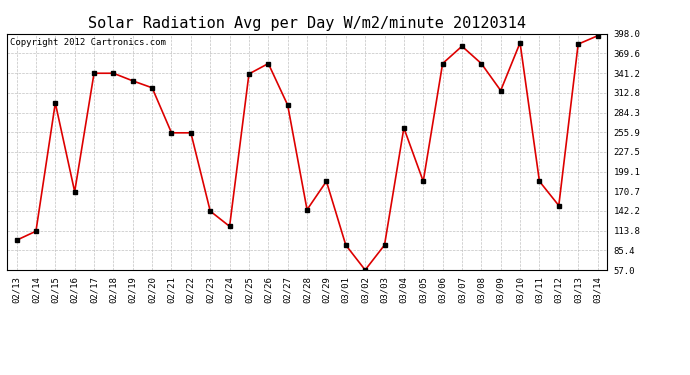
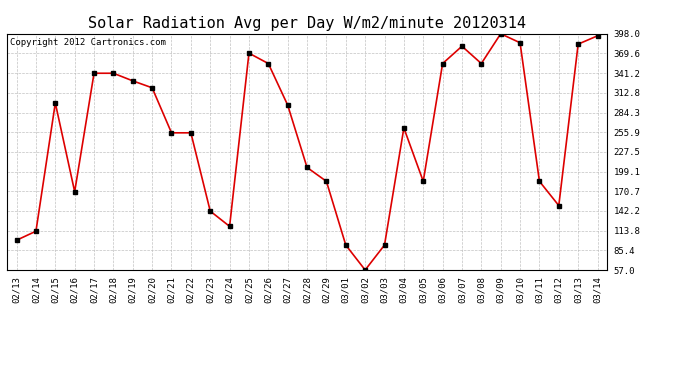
02/25: 340 -> 370
02/28: 144 -> 205
03/09: 316 -> 398
